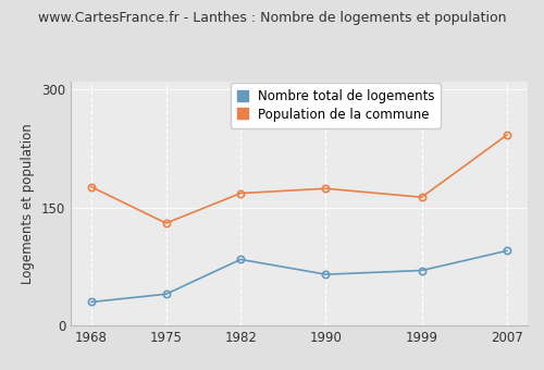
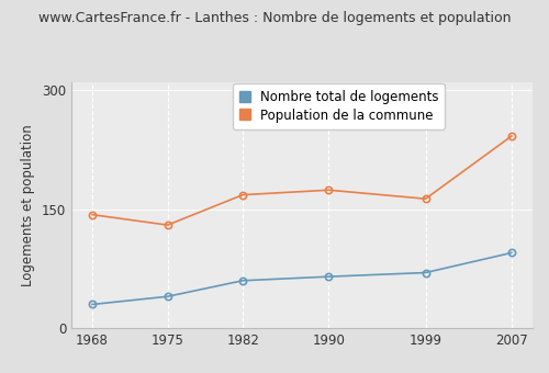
Population de la commune/1968: 176 -> 143
Nombre total de logements/1982: 84 -> 60
